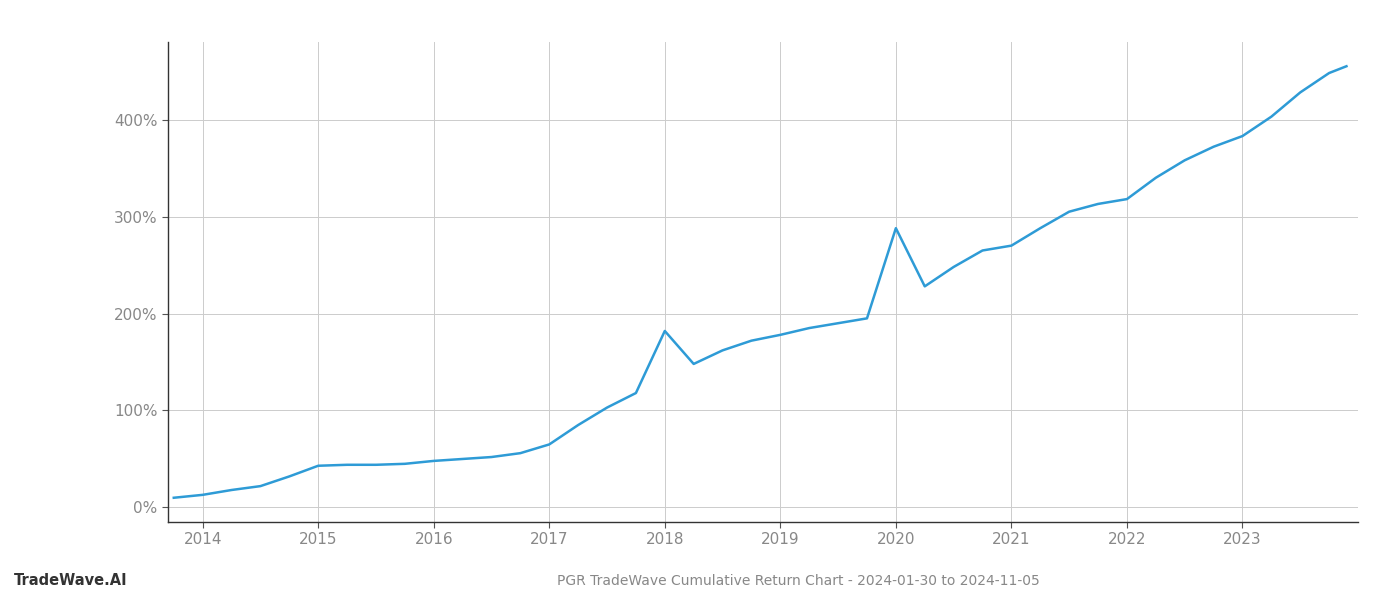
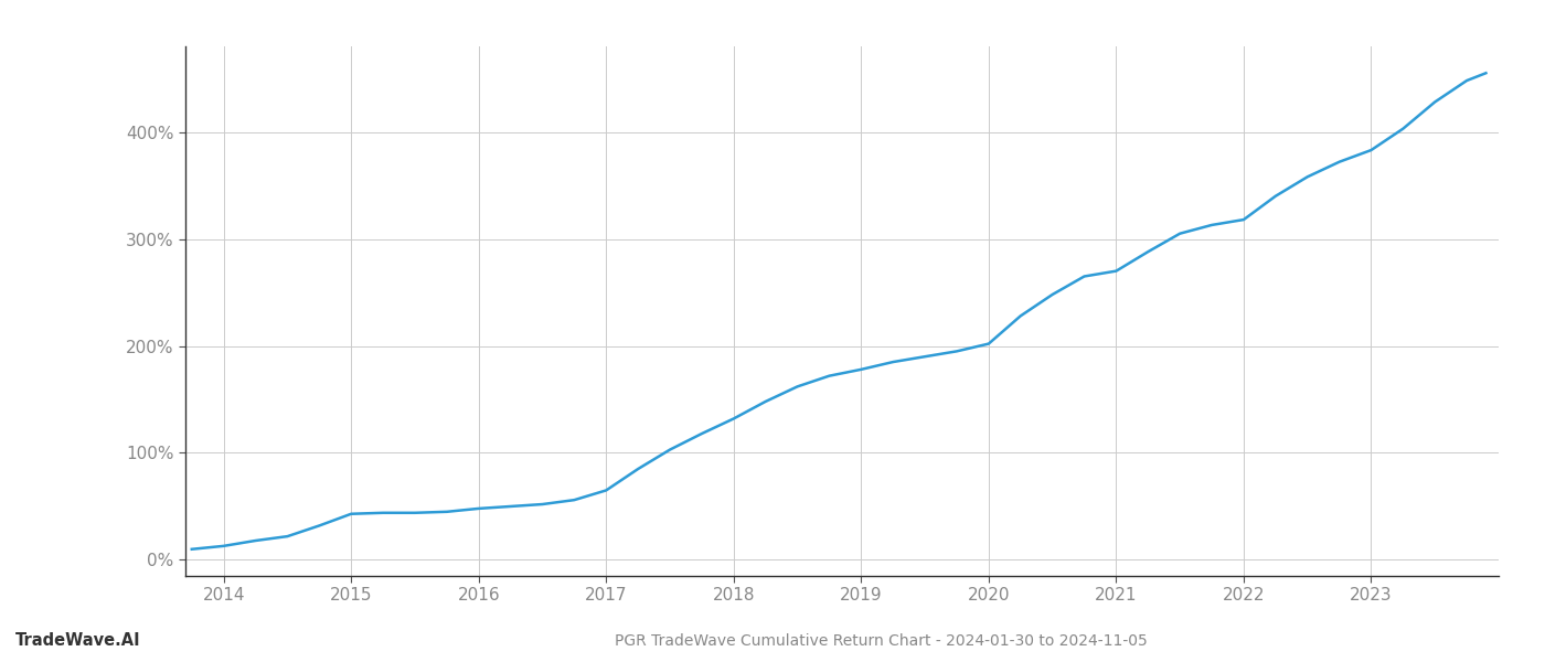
2018: 182% -> 132%
2020: 288% -> 202%
